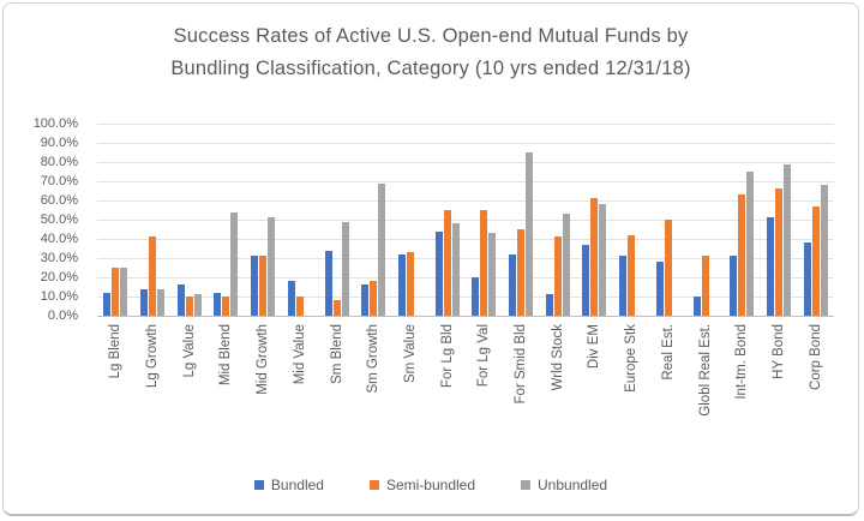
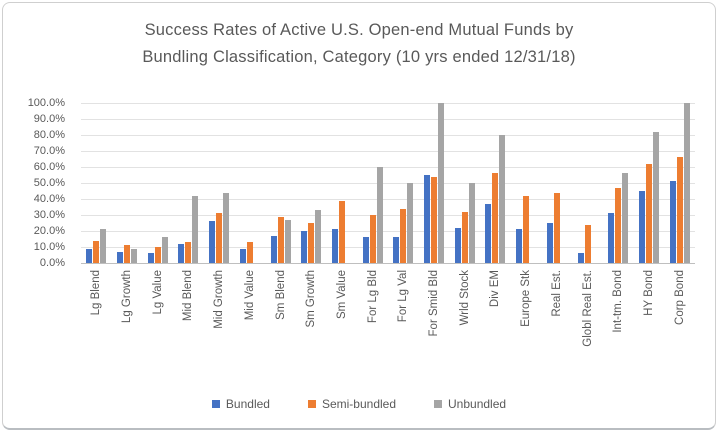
Bundled/Lg Blend: 12% -> 9%
Semi-bundled/Lg Blend: 25% -> 14%
Unbundled/Lg Blend: 25% -> 21%
Bundled/Lg Growth: 14% -> 7%
Semi-bundled/Lg Growth: 41% -> 11%
Unbundled/Lg Growth: 14% -> 9%
Bundled/Lg Value: 16% -> 6%
Unbundled/Lg Value: 11% -> 16%
Semi-bundled/Mid Blend: 10% -> 13%
Unbundled/Mid Blend: 54% -> 42%
Bundled/Mid Growth: 31% -> 26%
Unbundled/Mid Growth: 51% -> 44%
Bundled/Mid Value: 18% -> 9%
Semi-bundled/Mid Value: 10% -> 13%
Bundled/Sm Blend: 34% -> 17%
Semi-bundled/Sm Blend: 8% -> 29%
Unbundled/Sm Blend: 49% -> 27%
Bundled/Sm Growth: 16% -> 20%
Semi-bundled/Sm Growth: 18% -> 25%
Unbundled/Sm Growth: 69% -> 33%
Bundled/Sm Value: 32% -> 21%
Semi-bundled/Sm Value: 33% -> 39%
Bundled/For Lg Bld: 44% -> 16%
Semi-bundled/For Lg Bld: 55% -> 30%
Unbundled/For Lg Bld: 48% -> 60%
Bundled/For Lg Val: 20% -> 16%
Semi-bundled/For Lg Val: 55% -> 34%
Unbundled/For Lg Val: 43% -> 50%
Bundled/For Smid Bld: 32% -> 55%
Semi-bundled/For Smid Bld: 45% -> 54%
Unbundled/For Smid Bld: 85% -> 100%
Bundled/Wrld Stock: 11% -> 22%
Semi-bundled/Wrld Stock: 41% -> 32%
Unbundled/Wrld Stock: 53% -> 50%
Semi-bundled/Div EM: 61% -> 56%
Unbundled/Div EM: 58% -> 80%
Bundled/Europe Stk: 31% -> 21%
Bundled/Real Est.: 28% -> 25%
Semi-bundled/Real Est.: 50% -> 44%
Bundled/Globl Real Est.: 10% -> 6%
Semi-bundled/Globl Real Est.: 31% -> 24%
Semi-bundled/Int-tm. Bond: 63% -> 47%
Unbundled/Int-tm. Bond: 75% -> 56%
Bundled/HY Bond: 51% -> 45%
Semi-bundled/HY Bond: 66% -> 62%
Unbundled/HY Bond: 79% -> 82%
Bundled/Corp Bond: 38% -> 51%
Semi-bundled/Corp Bond: 57% -> 66%
Unbundled/Corp Bond: 68% -> 100%
